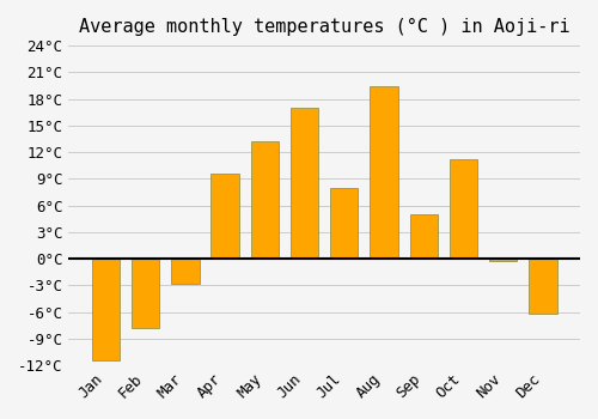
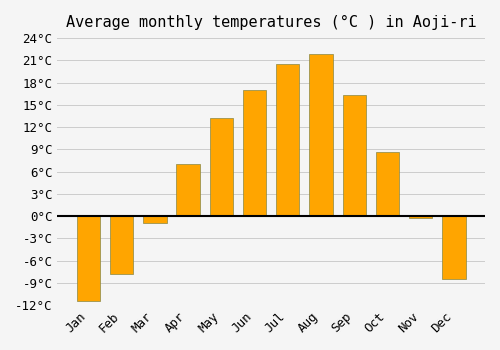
Mar: -2.8°C -> -1.0°C
Apr: 9.6°C -> 7.0°C
Jul: 8.0°C -> 20.5°C
Aug: 19.4°C -> 21.8°C
Sep: 5.0°C -> 16.3°C
Oct: 11.2°C -> 8.7°C
Dec: -6.2°C -> -8.5°C
